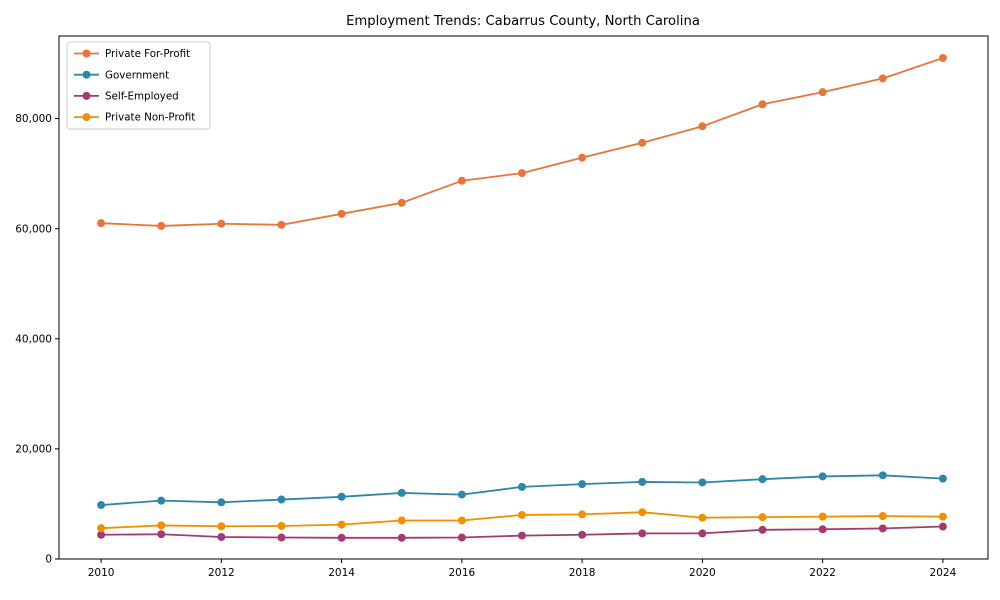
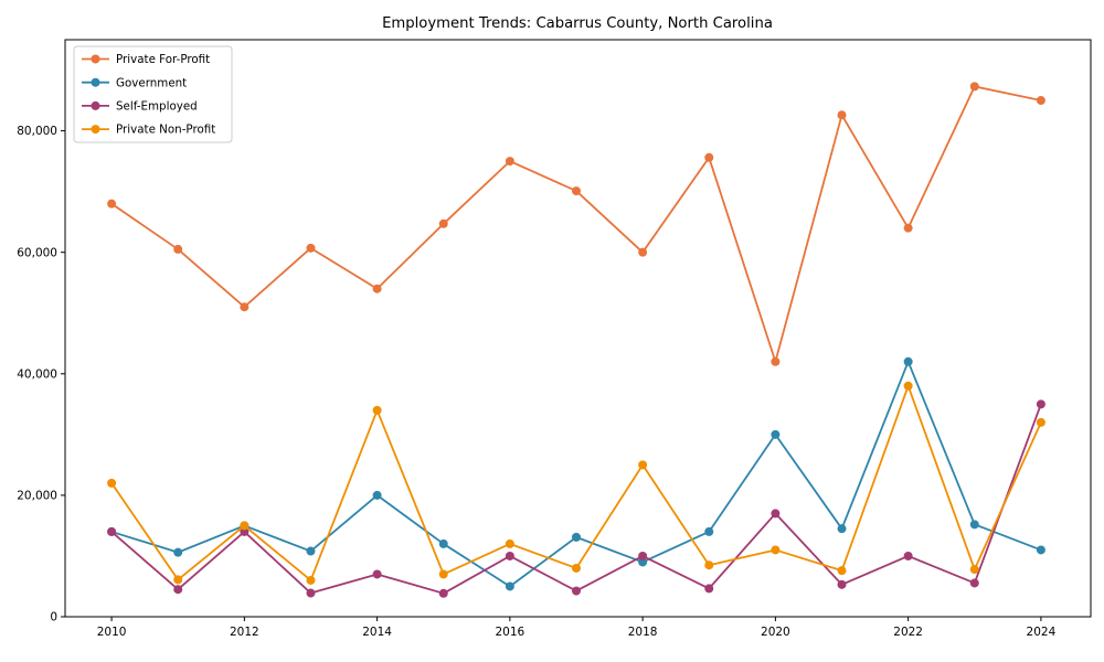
Private For-Profit/2010: 61000 -> 68000
Government/2010: 10000 -> 14000
Self-Employed/2010: 4000 -> 14000
Private Non-Profit/2010: 6000 -> 22000
Private For-Profit/2012: 61000 -> 51000
Government/2012: 10000 -> 15000
Self-Employed/2012: 4000 -> 14000
Private Non-Profit/2012: 6000 -> 15000
Private For-Profit/2014: 63000 -> 54000
Government/2014: 11000 -> 20000
Self-Employed/2014: 4000 -> 7000
Private Non-Profit/2014: 6000 -> 34000
Private For-Profit/2016: 69000 -> 75000
Government/2016: 12000 -> 5000
Self-Employed/2016: 4000 -> 10000
Private Non-Profit/2016: 7000 -> 12000
Private For-Profit/2018: 73000 -> 60000
Government/2018: 14000 -> 9000
Self-Employed/2018: 4000 -> 10000
Private Non-Profit/2018: 8000 -> 25000
Private For-Profit/2020: 79000 -> 42000
Government/2020: 14000 -> 30000
Self-Employed/2020: 5000 -> 17000
Private Non-Profit/2020: 8000 -> 11000
Private For-Profit/2022: 85000 -> 64000
Government/2022: 15000 -> 42000
Self-Employed/2022: 5000 -> 10000
Private Non-Profit/2022: 8000 -> 38000
Private For-Profit/2024: 91000 -> 85000
Government/2024: 15000 -> 11000
Self-Employed/2024: 6000 -> 35000
Private Non-Profit/2024: 8000 -> 32000
